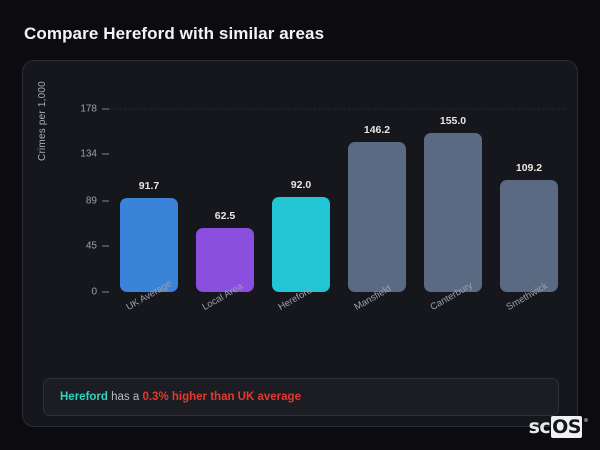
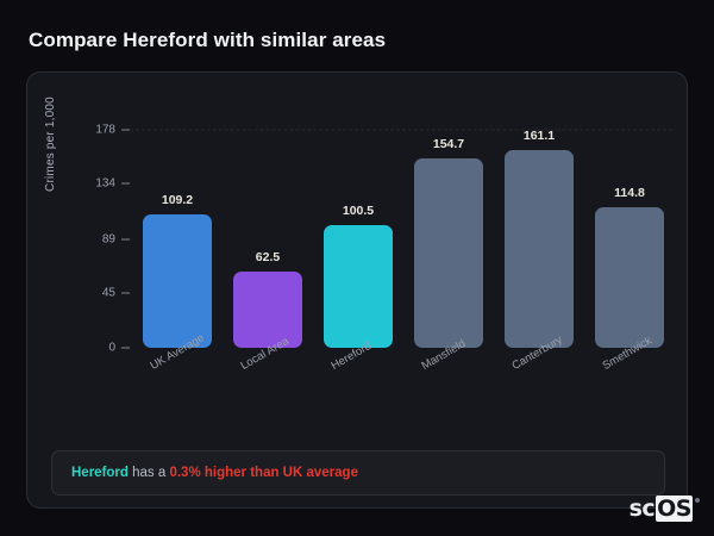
UK Average: 91.7 -> 109.2
Hereford: 92.0 -> 100.5
Mansfield: 146.2 -> 154.7
Canterbury: 155.0 -> 161.1
Smethwick: 109.2 -> 114.8
